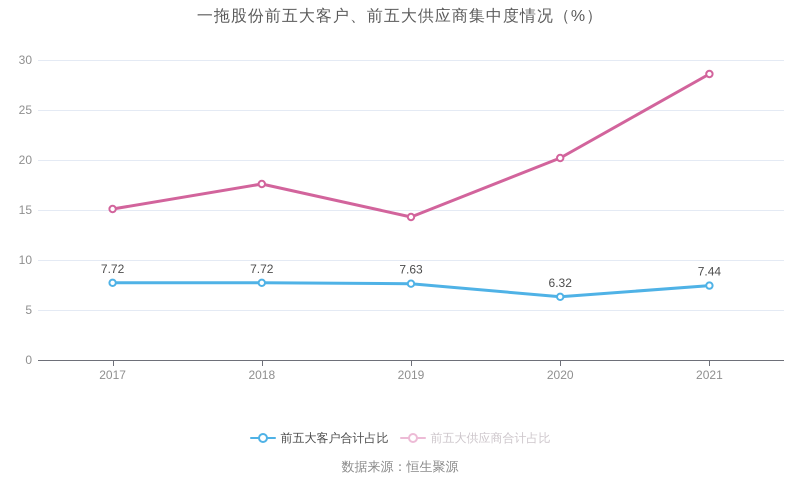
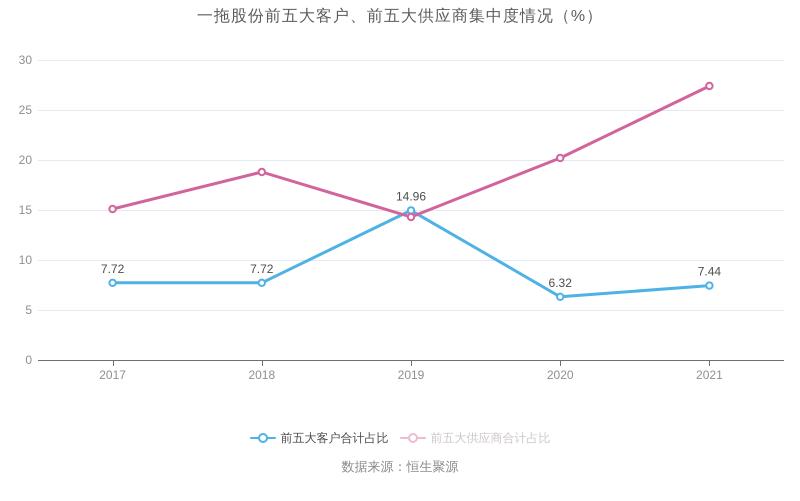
前五大供应商合计占比/2018: 17.6 -> 18.8
前五大客户合计占比/2019: 7.63 -> 14.96
前五大供应商合计占比/2021: 28.6 -> 27.4
